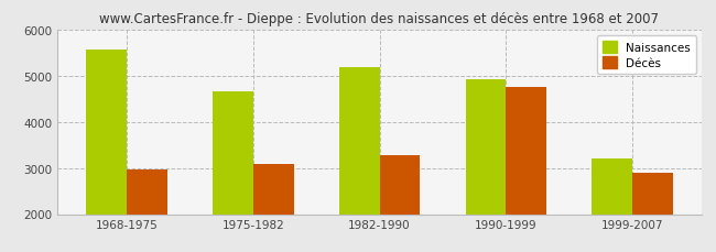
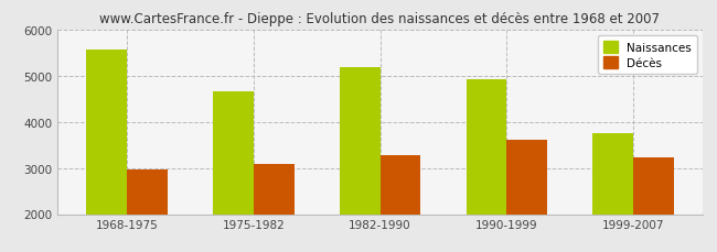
Décès/1990-1999: 4750 -> 3620
Naissances/1999-2007: 3200 -> 3760
Décès/1999-2007: 2900 -> 3220
